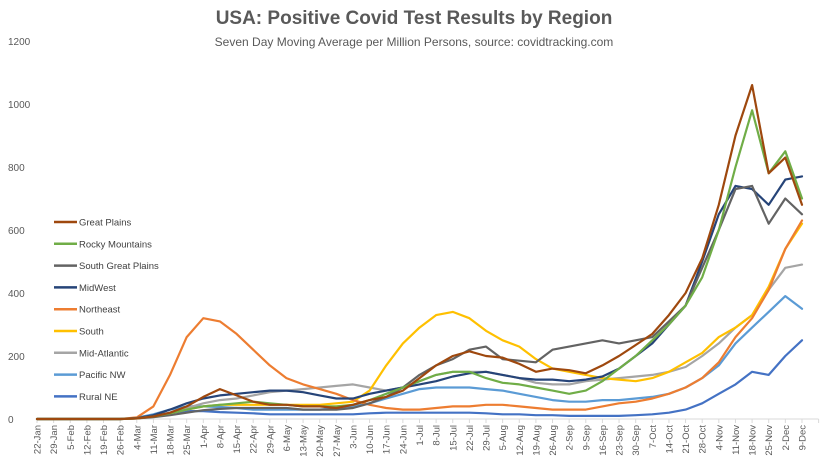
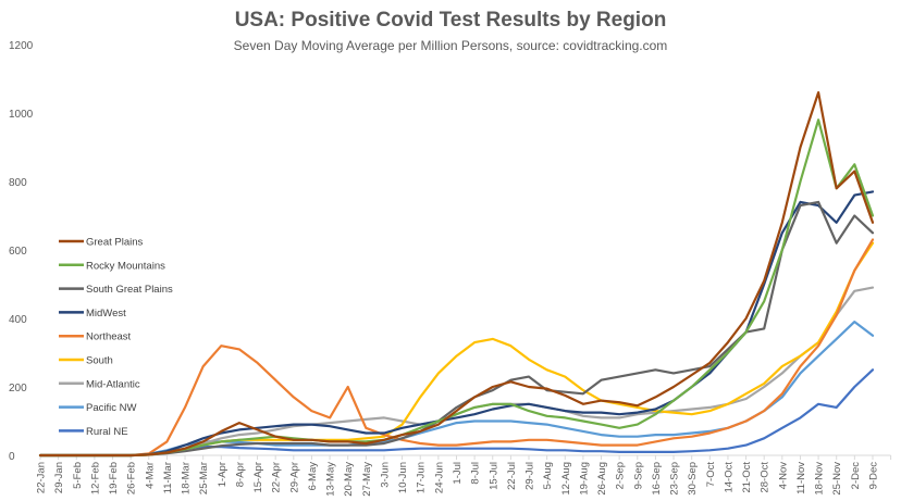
Northeast/20-May: 100 -> 200
South Great Plains/28-Oct: 480 -> 370
